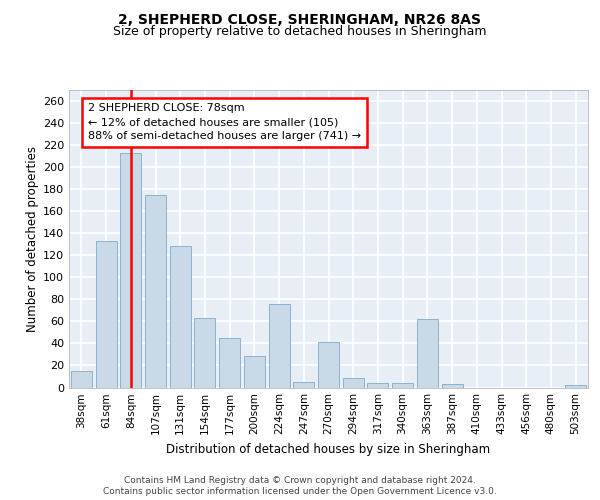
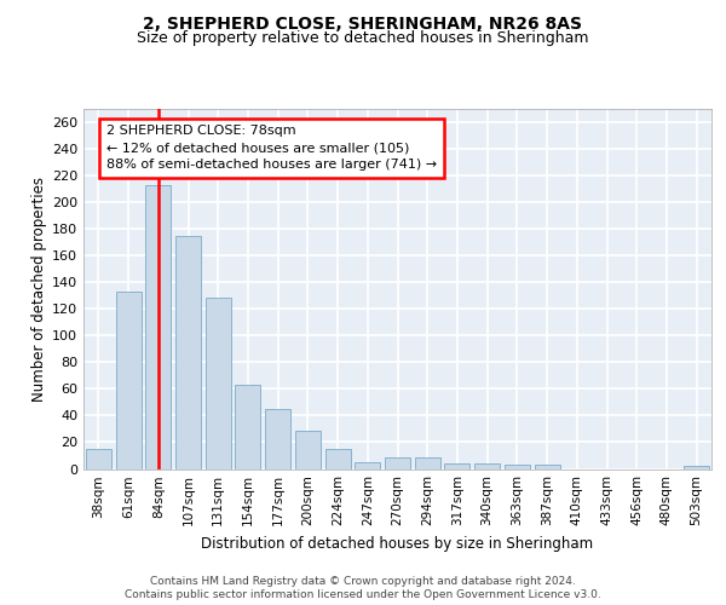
224sqm: 76 -> 15
270sqm: 41 -> 9
363sqm: 62 -> 3
